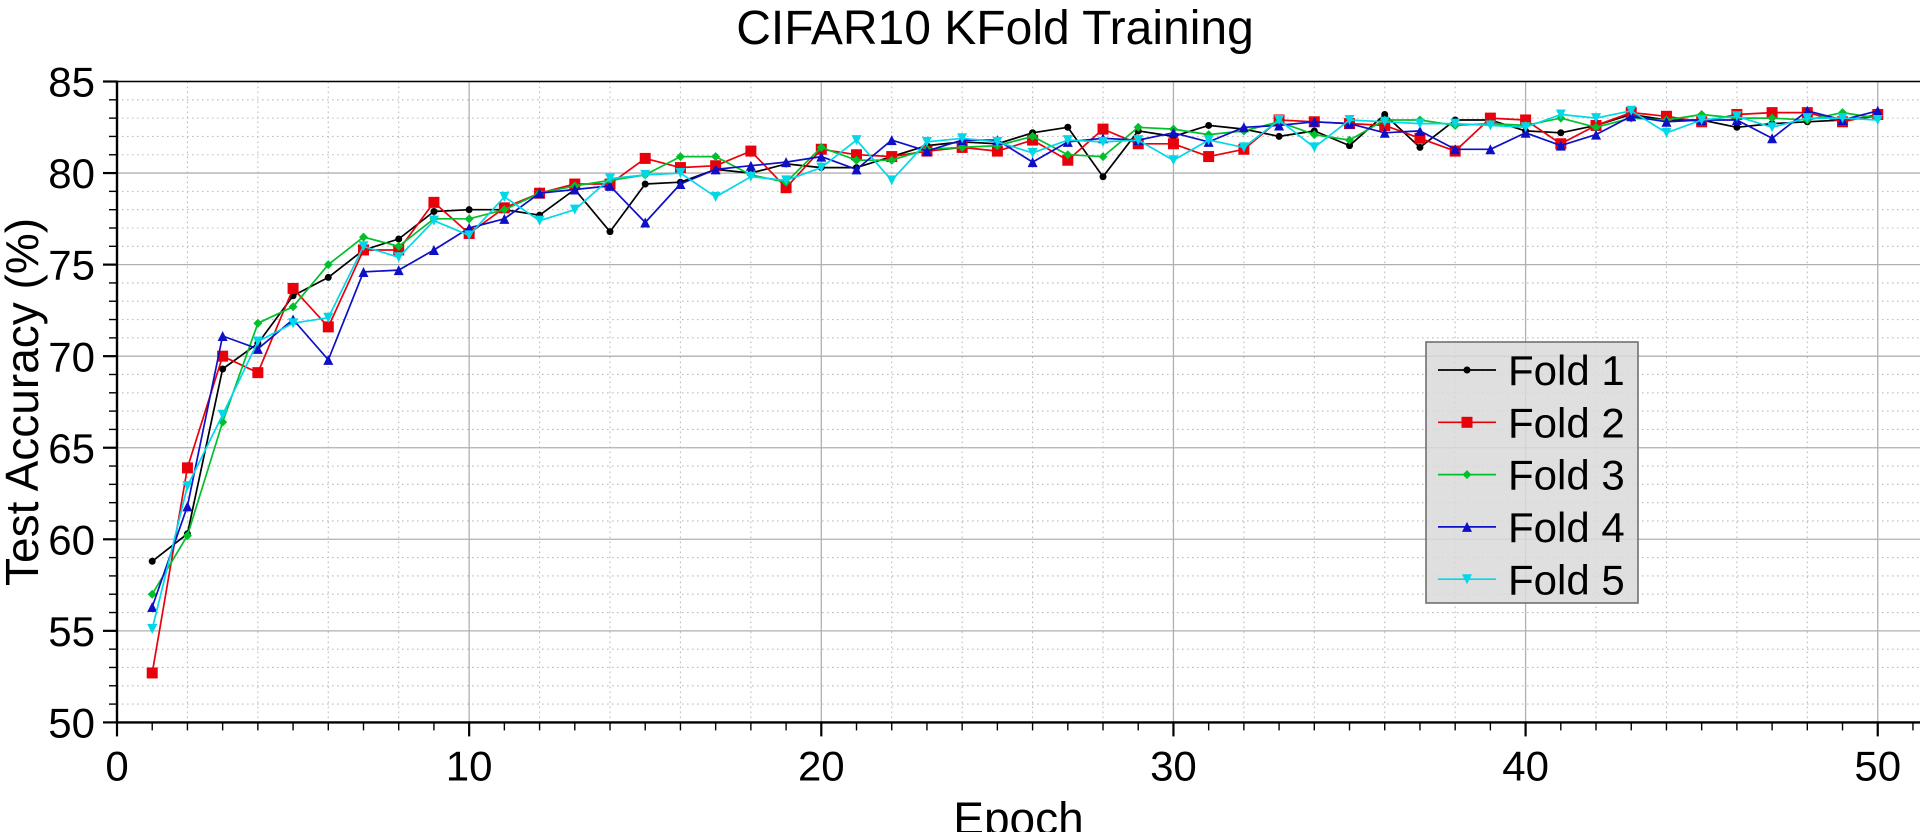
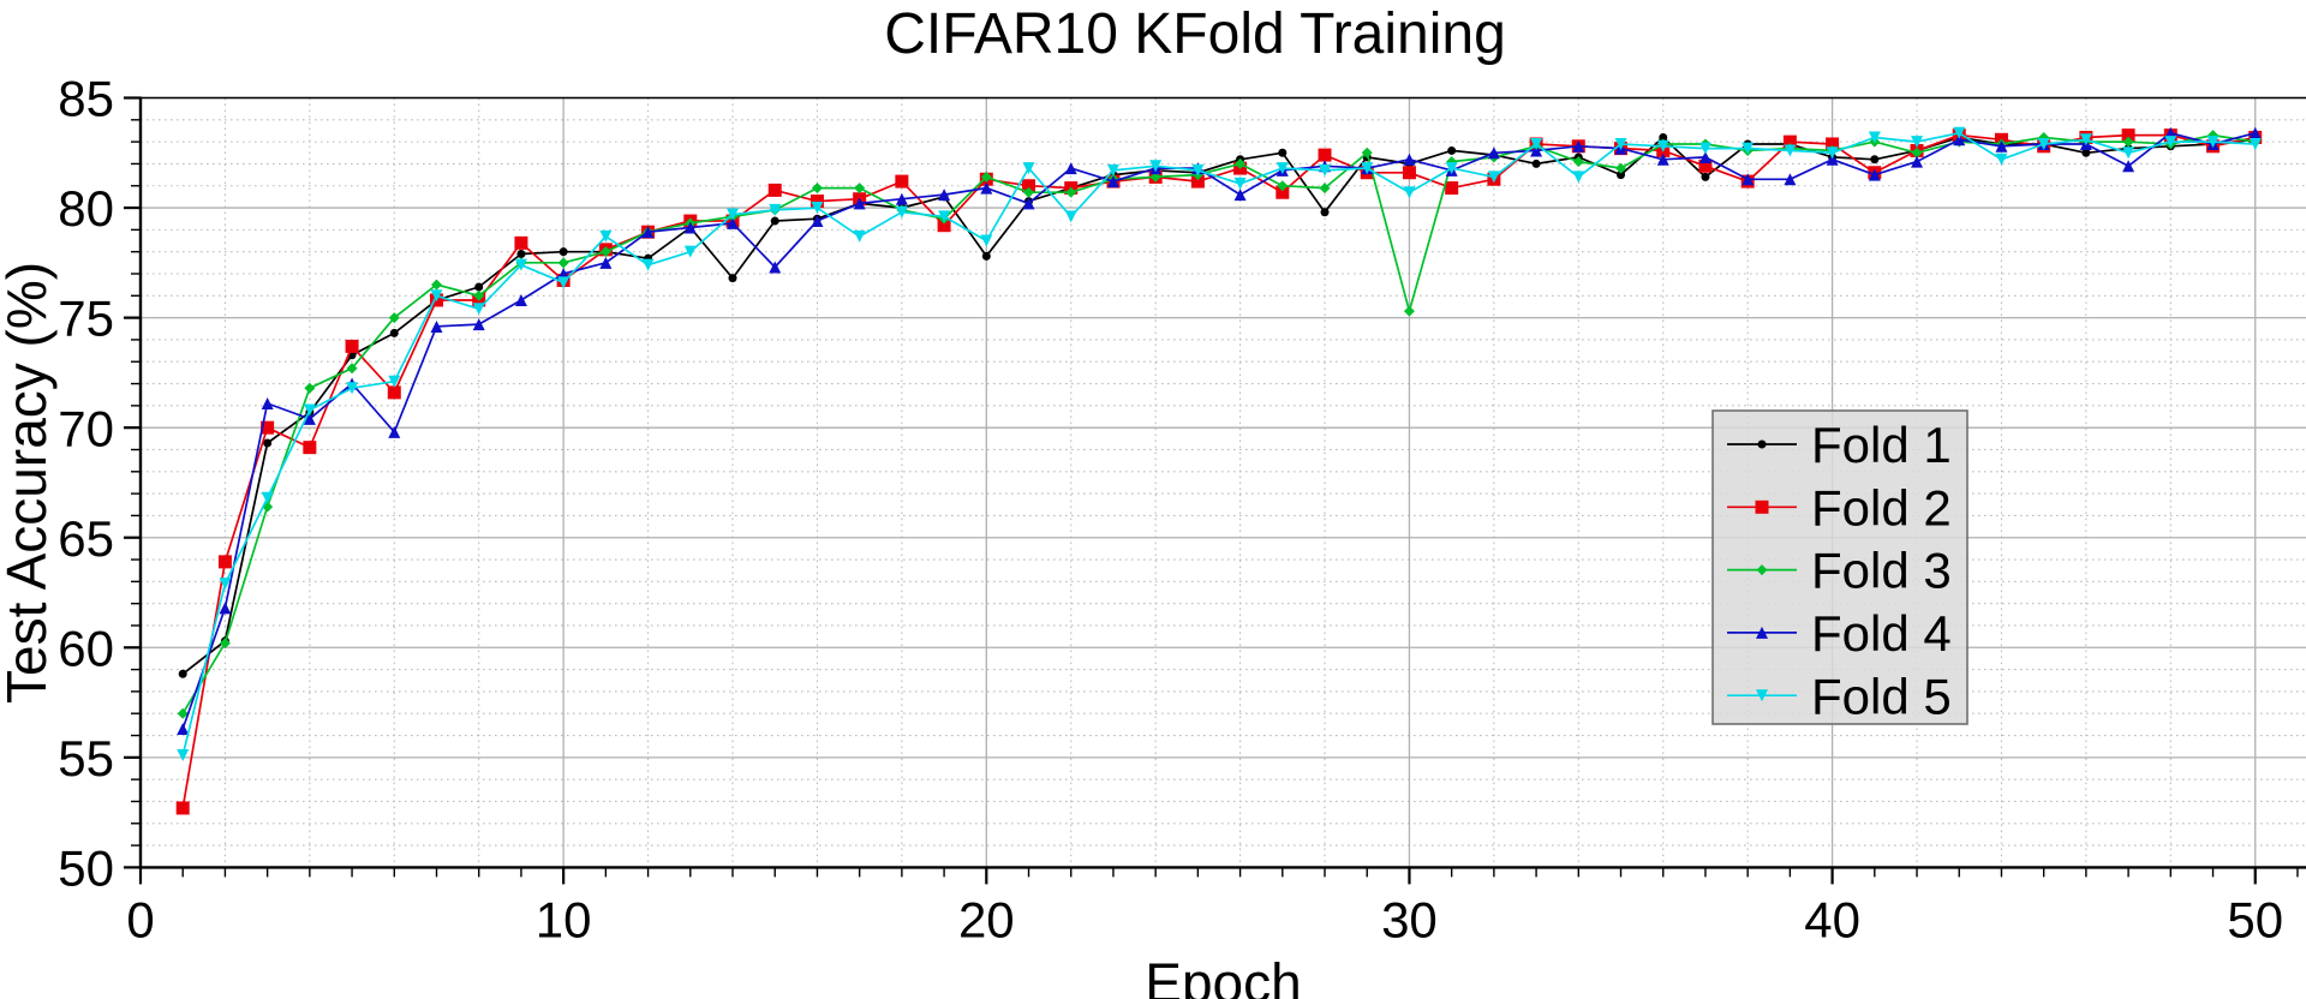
Fold 1/20: 80.3 -> 77.8
Fold 5/20: 80.3 -> 78.5
Fold 3/30: 82.4 -> 75.3
